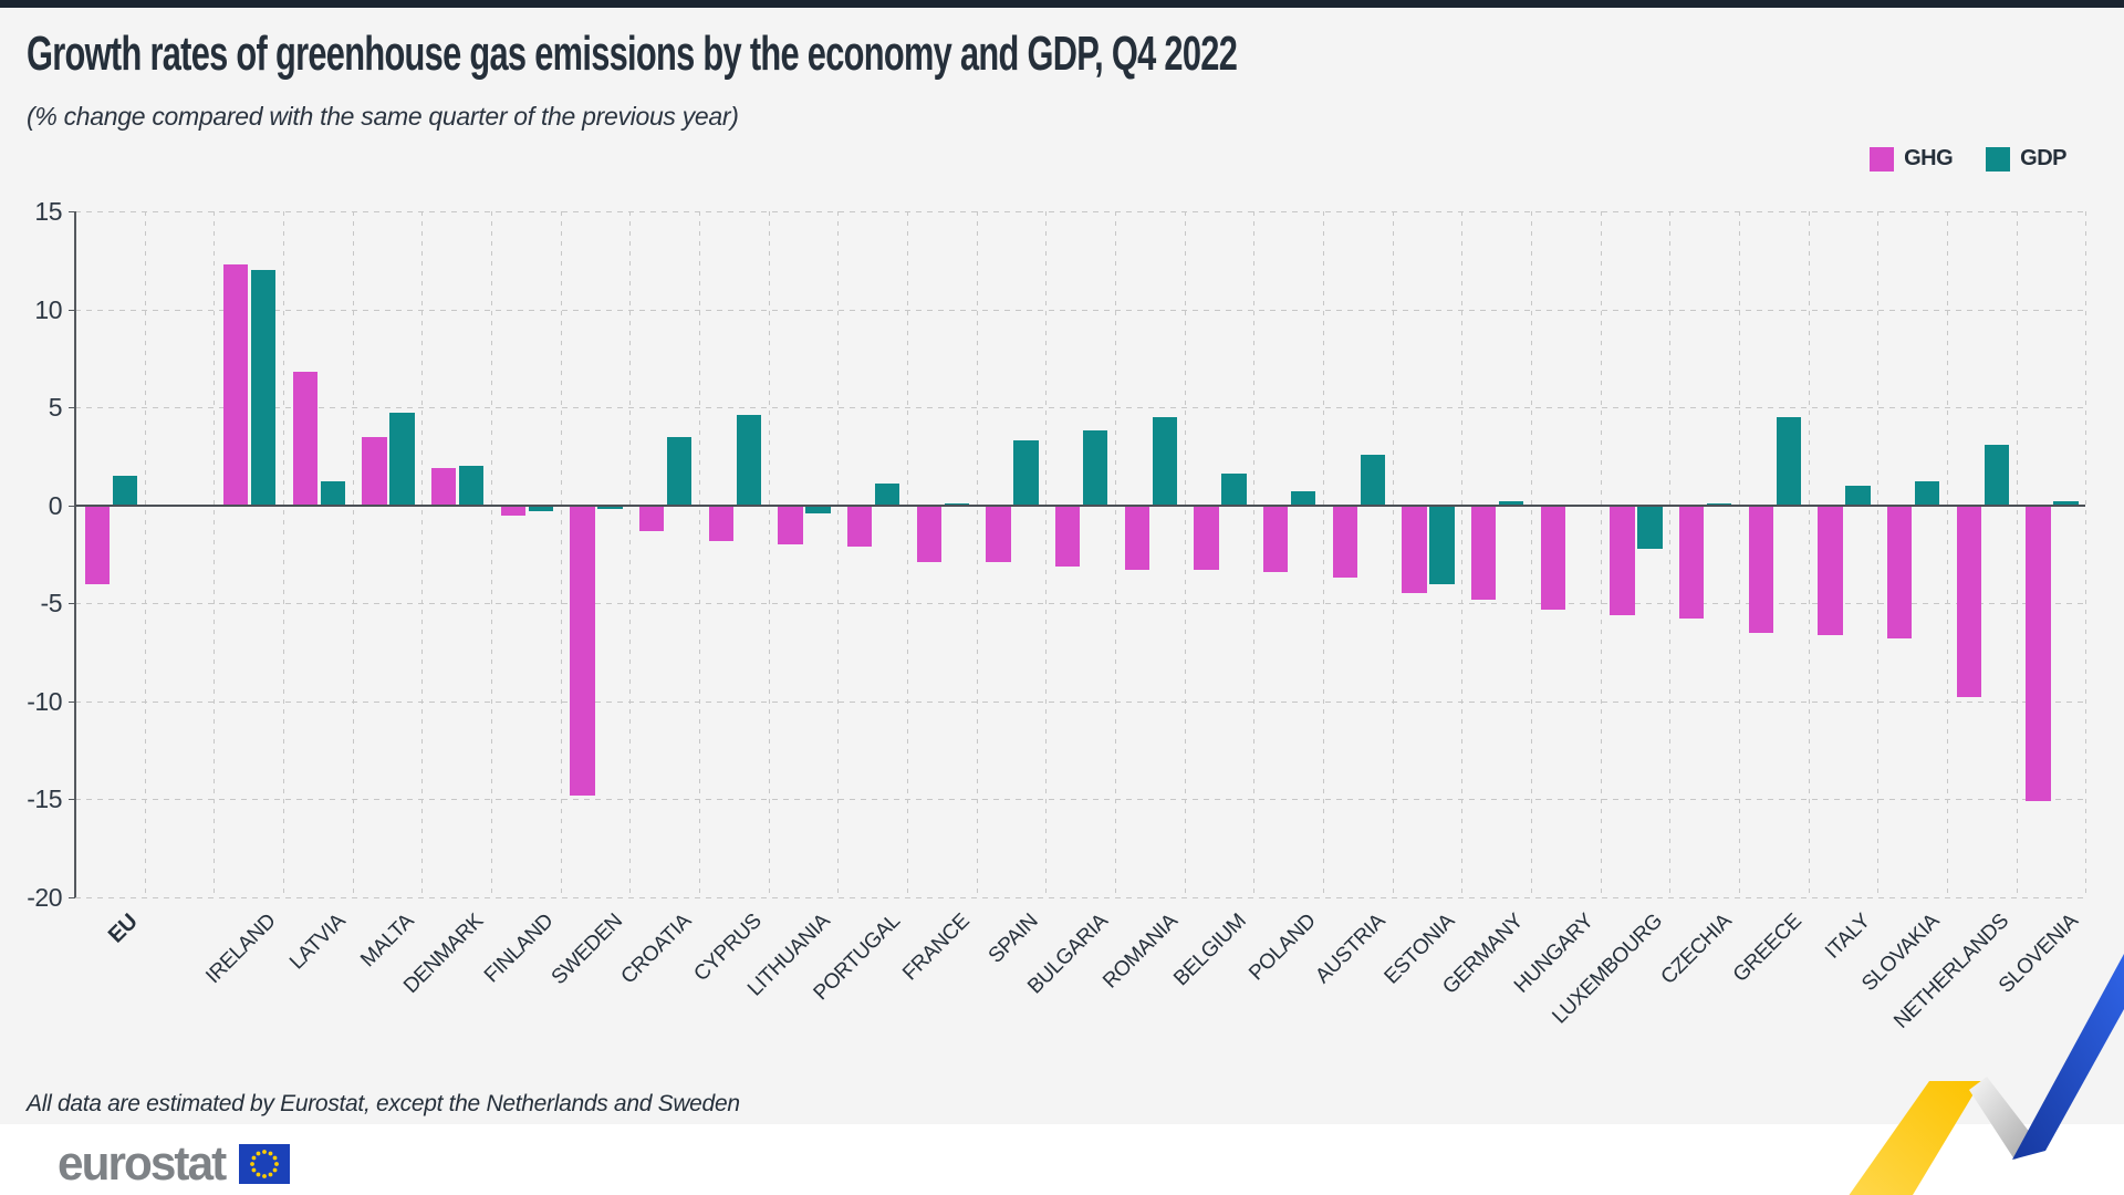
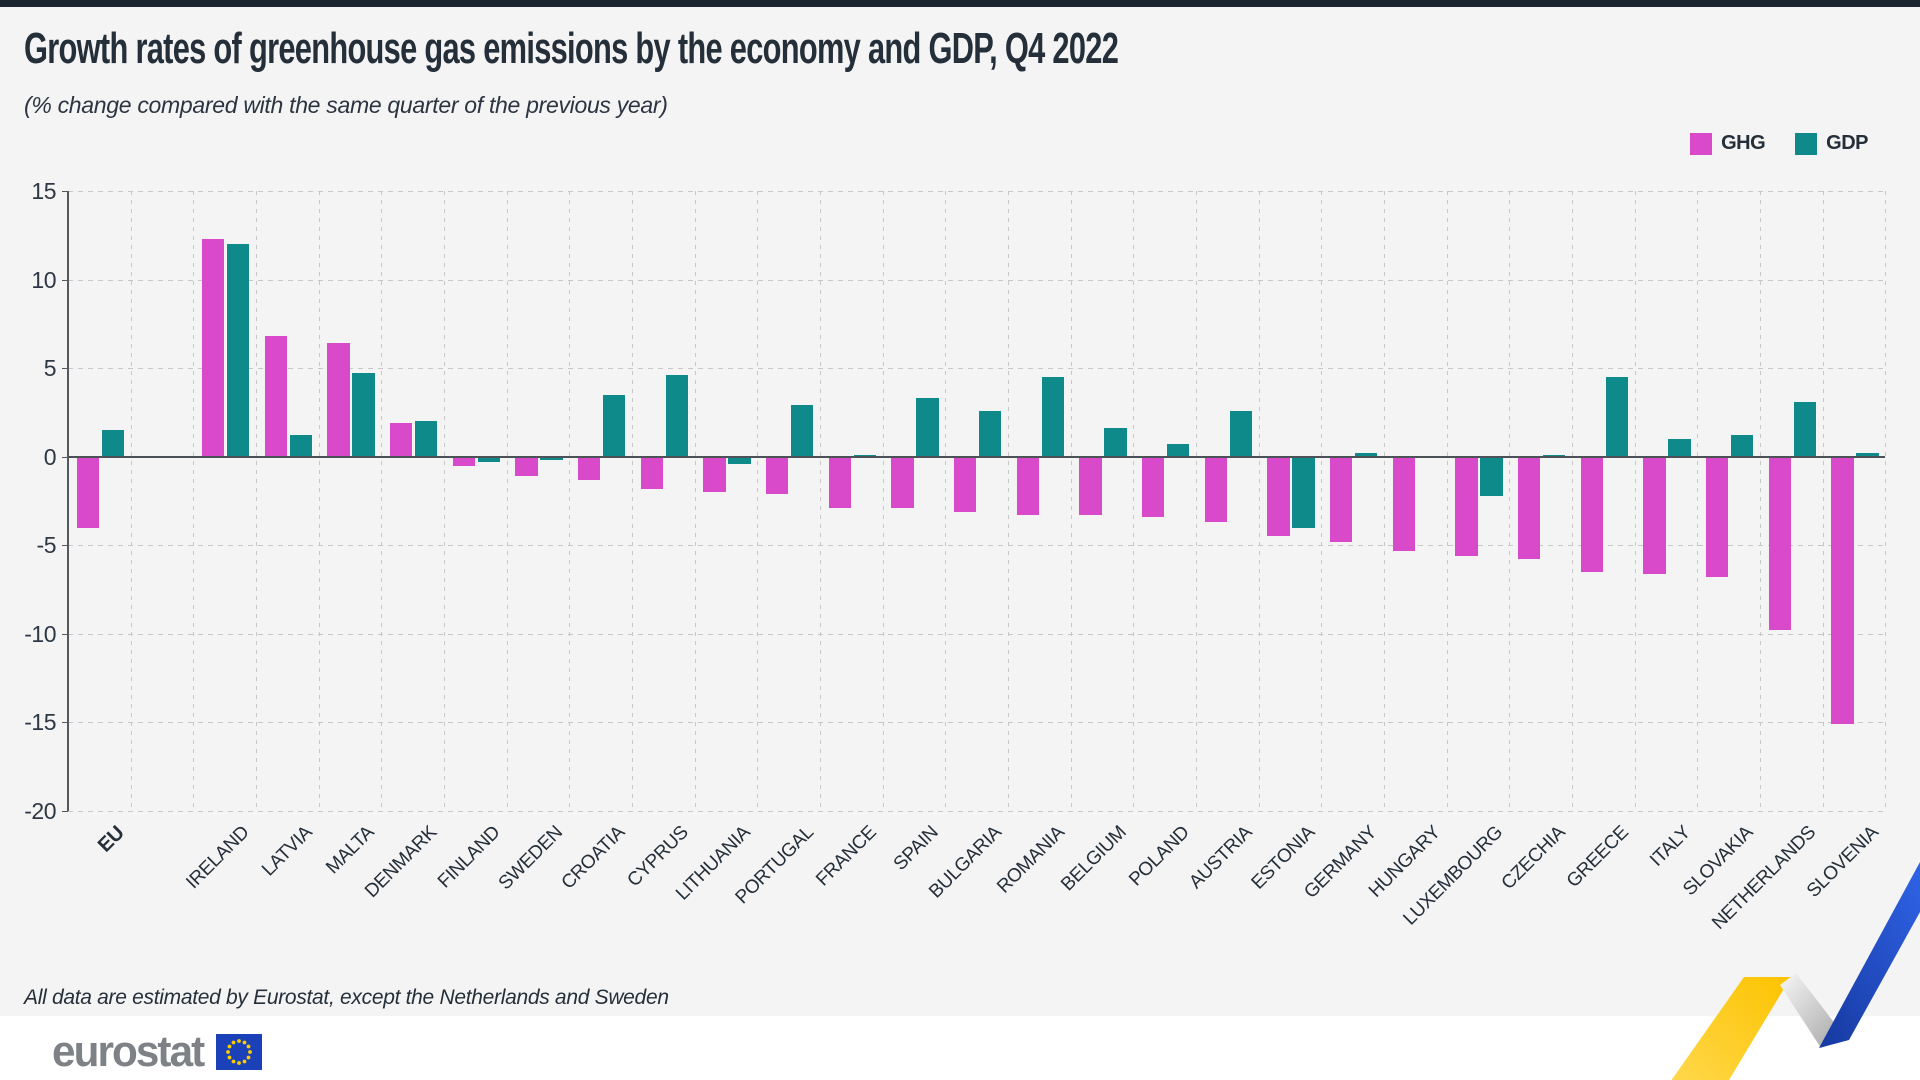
GHG/MALTA: 3.5 -> 6.4
GHG/SWEDEN: -14.8 -> -1.1
GDP/PORTUGAL: 1.1 -> 2.9
GDP/BULGARIA: 3.8 -> 2.6
